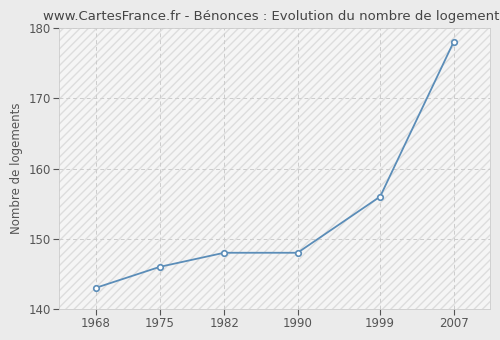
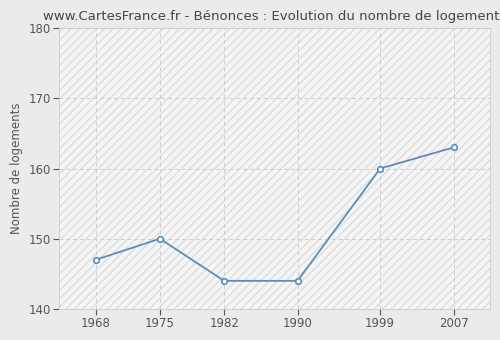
1968: 143 -> 147
1975: 146 -> 150
1982: 148 -> 144
1990: 148 -> 144
1999: 156 -> 160
2007: 178 -> 163
